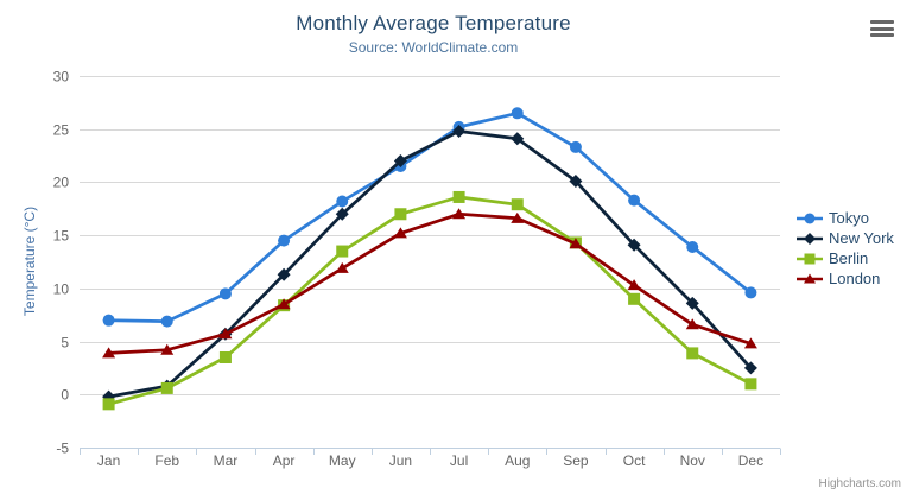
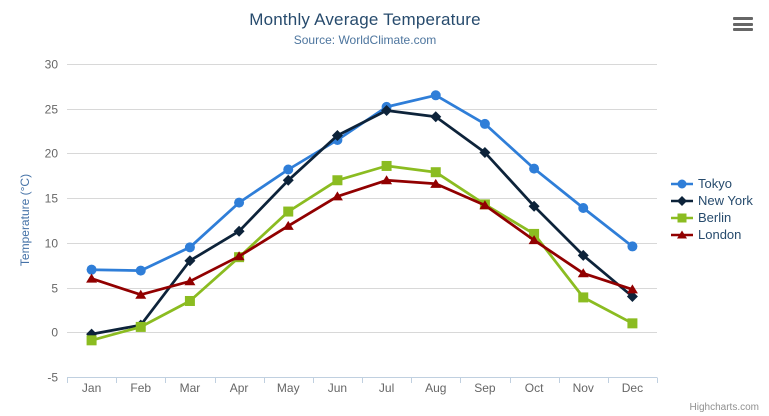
London/Jan: 4 -> 6
New York/Mar: 6 -> 8
Berlin/Oct: 9 -> 11
New York/Dec: 2 -> 4
